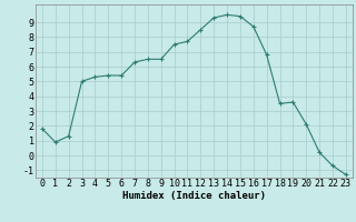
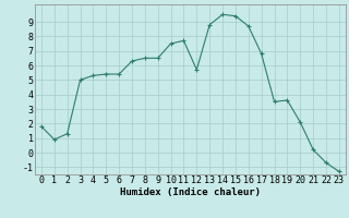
12: 8.5 -> 5.7
13: 9.3 -> 8.8
